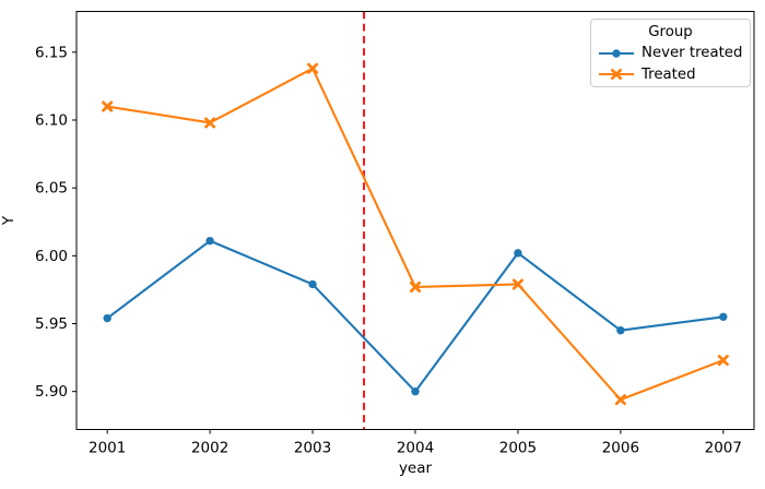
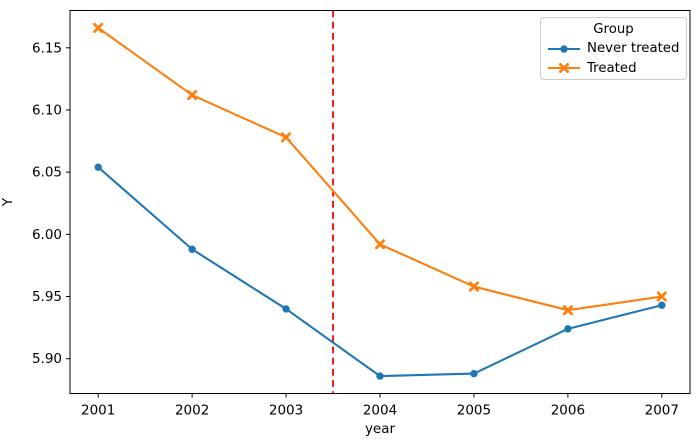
Never treated/2001: 5.954 -> 6.054
Treated/2001: 6.110 -> 6.166
Never treated/2002: 6.011 -> 5.988
Treated/2002: 6.098 -> 6.112
Never treated/2003: 5.979 -> 5.940
Treated/2003: 6.138 -> 6.078
Never treated/2004: 5.900 -> 5.886
Treated/2004: 5.977 -> 5.992
Never treated/2005: 6.002 -> 5.888
Treated/2005: 5.979 -> 5.958
Never treated/2006: 5.945 -> 5.924
Treated/2006: 5.894 -> 5.939
Never treated/2007: 5.955 -> 5.943
Treated/2007: 5.923 -> 5.950
